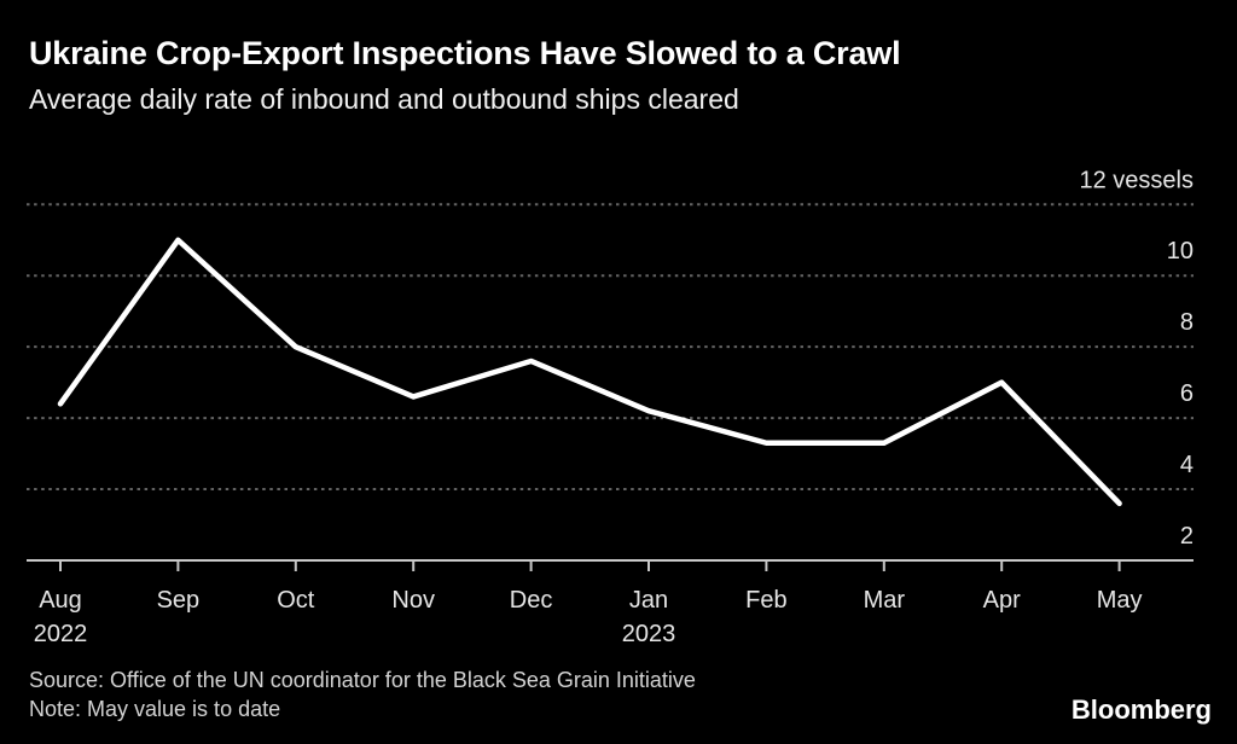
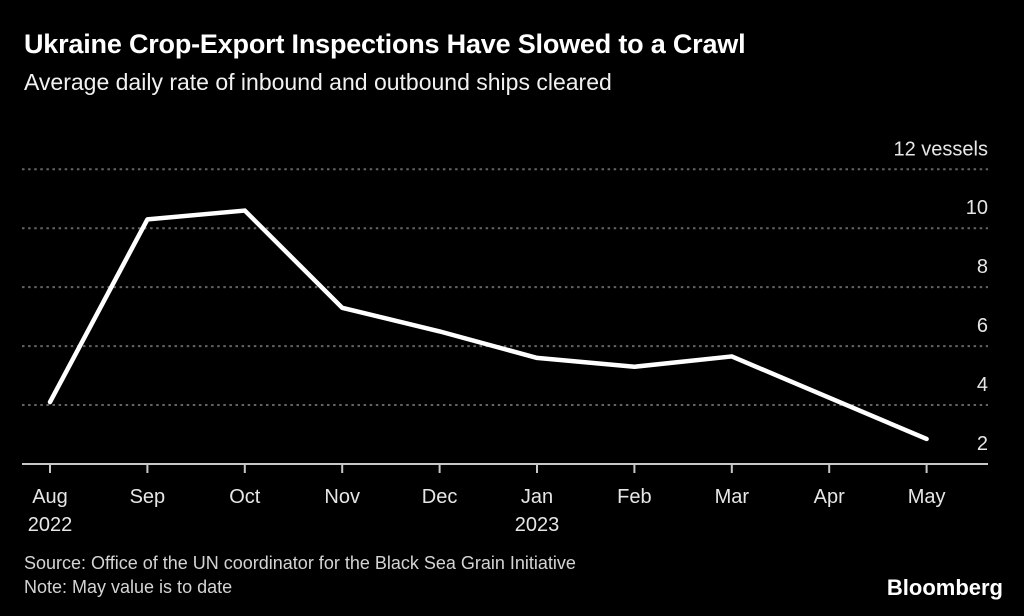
Aug: 6.4 -> 4.1
Sep: 11.0 -> 10.3
Oct: 8.0 -> 10.6
Nov: 6.6 -> 7.3
Dec: 7.6 -> 6.5
Jan: 6.2 -> 5.6
Mar: 5.3 -> 5.7
Apr: 7.0 -> 4.2
May: 3.6 -> 2.9
